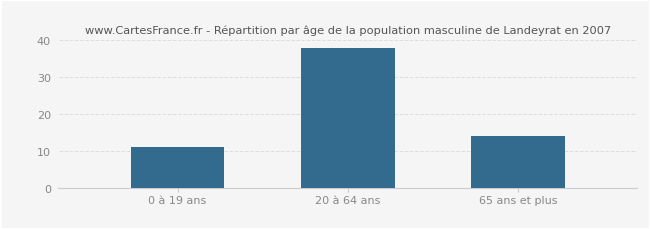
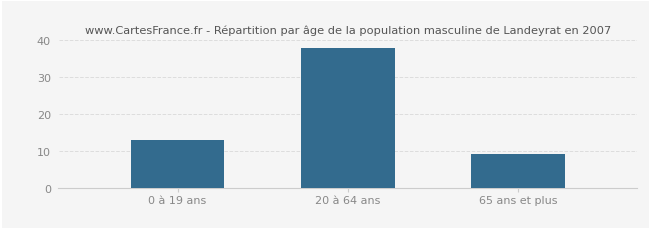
0 à 19 ans: 11 -> 13
65 ans et plus: 14 -> 9
